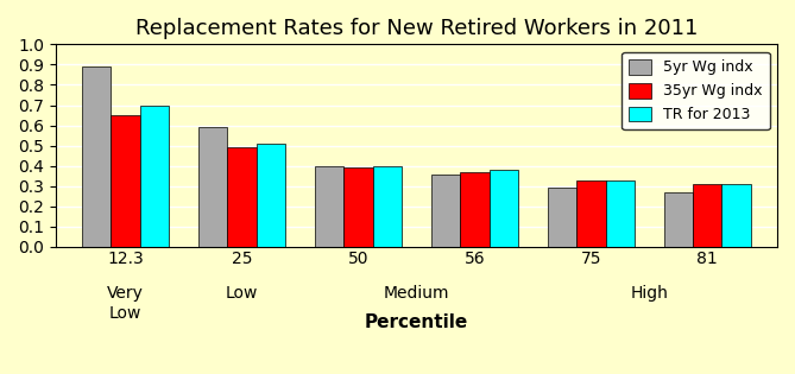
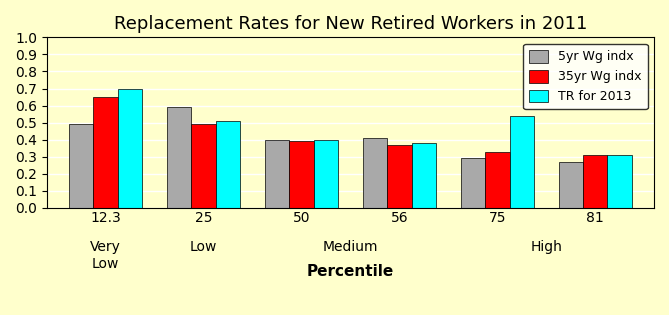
5yr Wg indx/12.3: 0.89 -> 0.49
5yr Wg indx/56: 0.36 -> 0.41
TR for 2013/75: 0.33 -> 0.54
